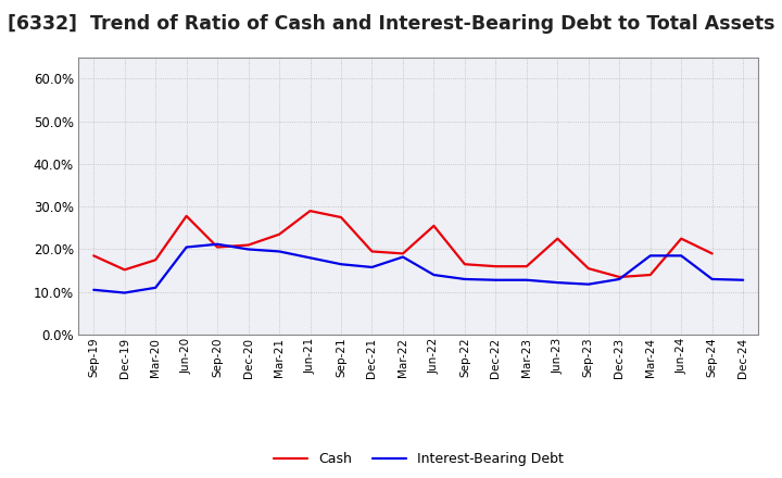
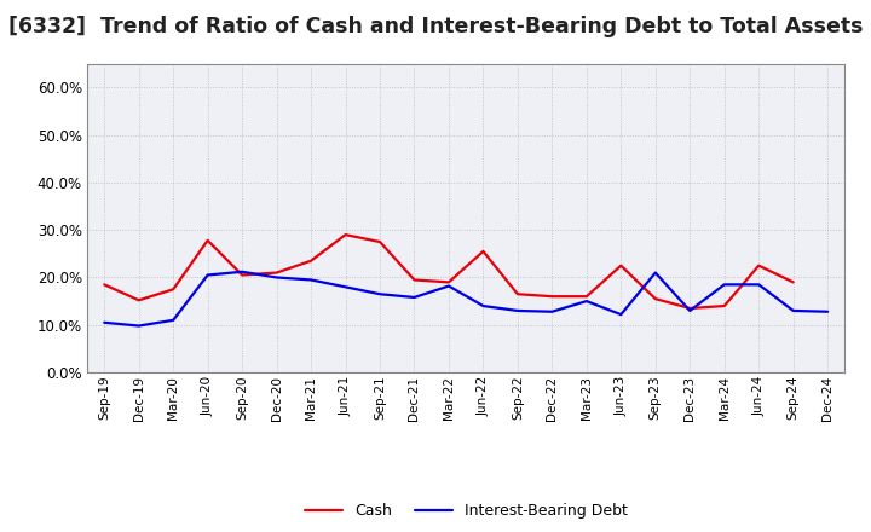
Interest-Bearing Debt/Mar-23: 12.8% -> 15.0%
Interest-Bearing Debt/Sep-23: 11.8% -> 21.0%
